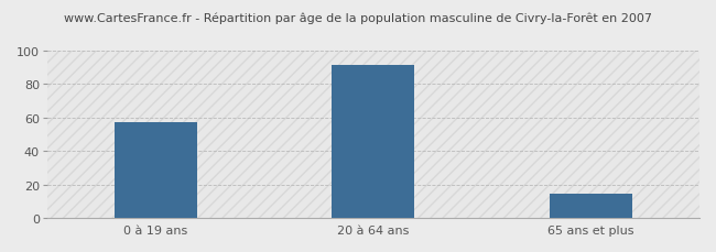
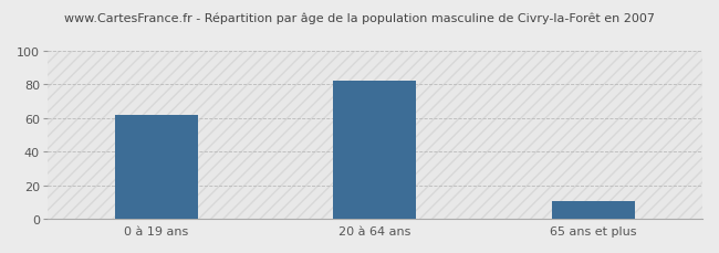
0 à 19 ans: 57 -> 62
20 à 64 ans: 91 -> 82
65 ans et plus: 15 -> 11
